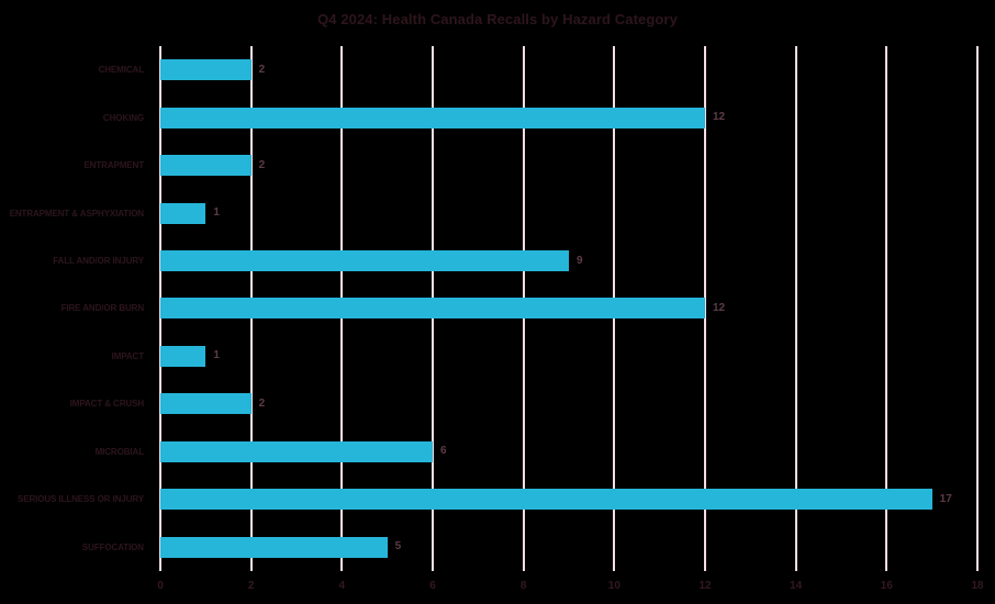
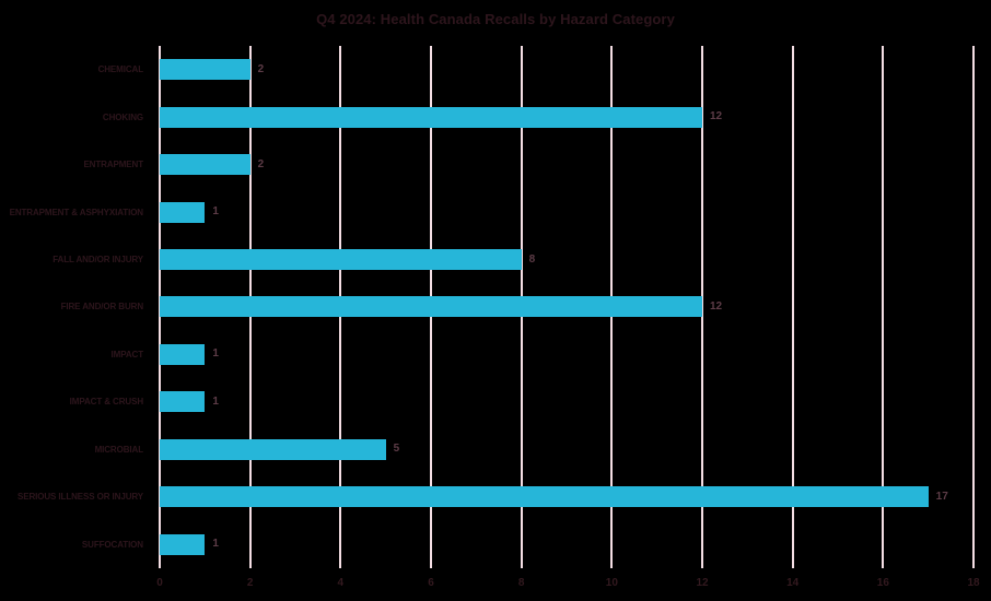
FALL AND/OR INJURY: 9 -> 8
IMPACT & CRUSH: 2 -> 1
MICROBIAL: 6 -> 5
SUFFOCATION: 5 -> 1
